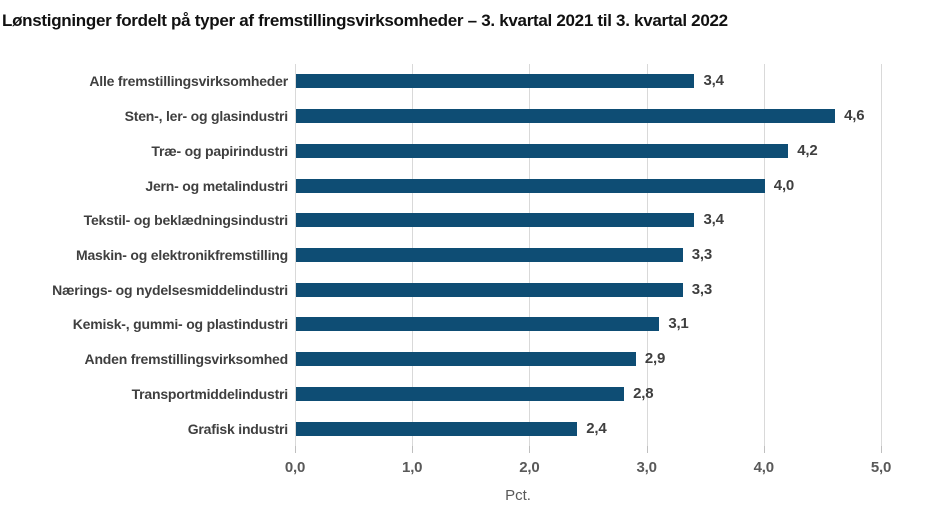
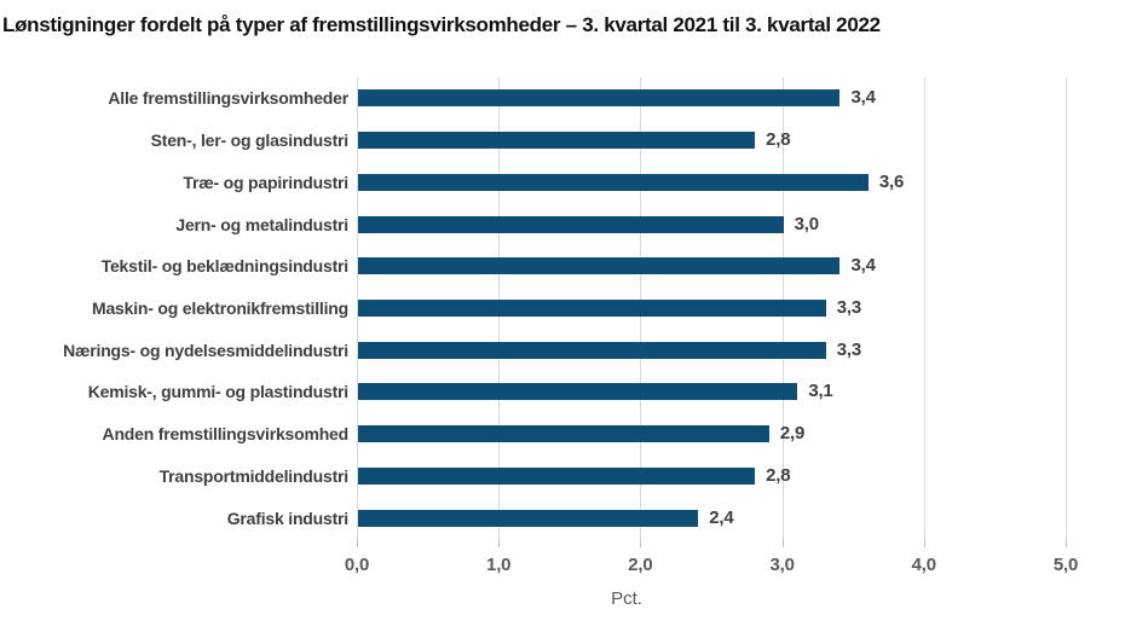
Sten-, ler- og glasindustri: 4,6 -> 2,8
Træ- og papirindustri: 4,2 -> 3,6
Jern- og metalindustri: 4,0 -> 3,0
